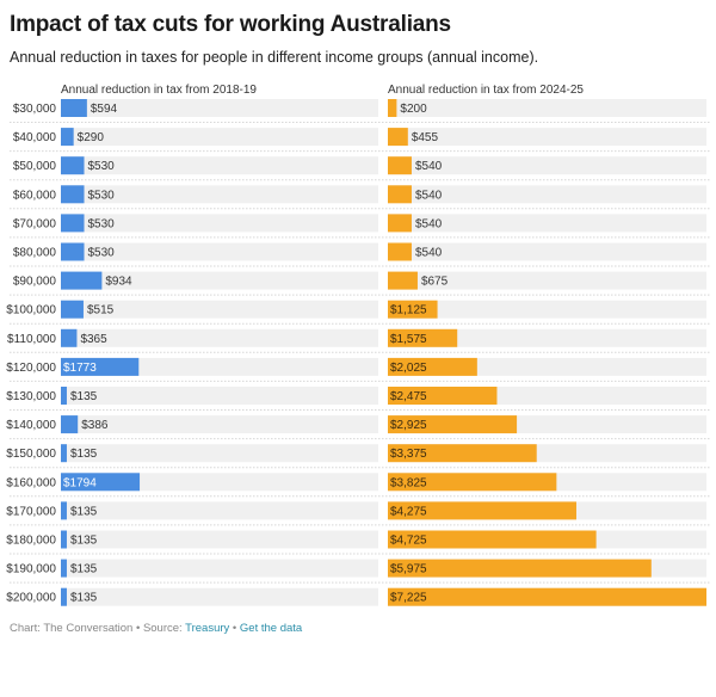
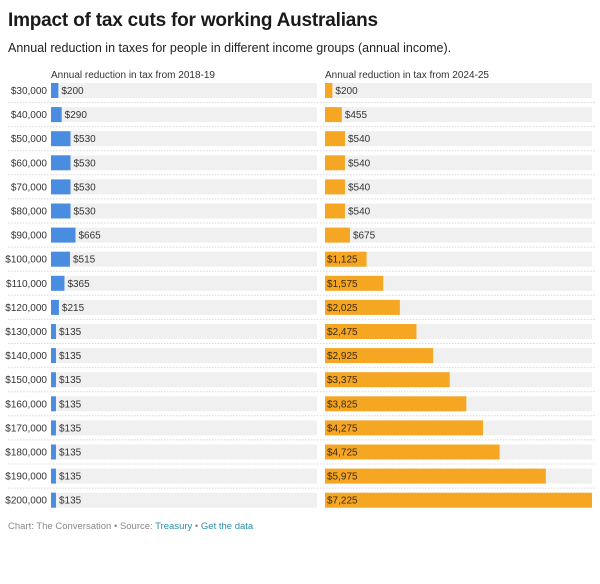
Annual reduction in tax from 2018-19/$30,000: $594 -> $200
Annual reduction in tax from 2018-19/$90,000: $934 -> $665
Annual reduction in tax from 2018-19/$120,000: $1773 -> $215
Annual reduction in tax from 2018-19/$140,000: $386 -> $135
Annual reduction in tax from 2018-19/$160,000: $1794 -> $135
